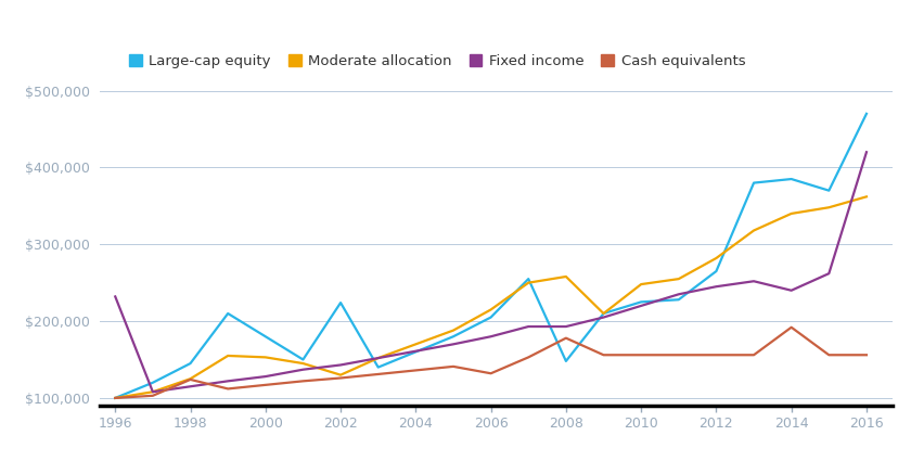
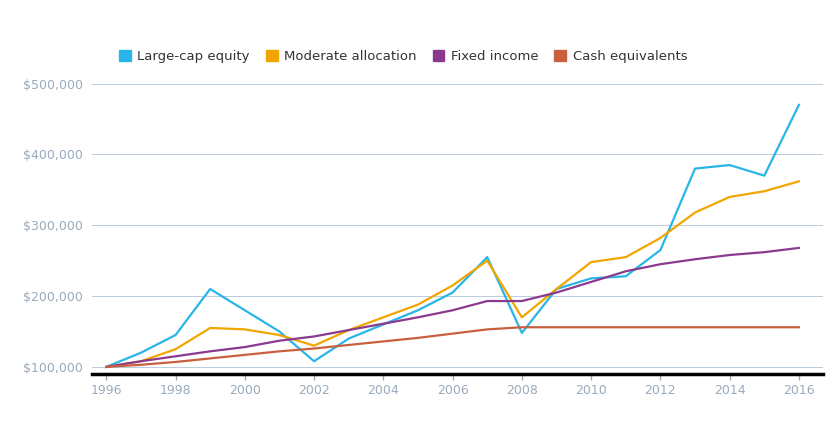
Fixed income/1996: $232,000 -> $100,000
Cash equivalents/1998: $124,000 -> $107,000
Large-cap equity/2002: $224,000 -> $108,000
Cash equivalents/2006: $132,000 -> $147,000
Moderate allocation/2008: $258,000 -> $170,000
Cash equivalents/2008: $178,000 -> $156,000
Fixed income/2014: $240,000 -> $258,000
Cash equivalents/2014: $192,000 -> $156,000
Fixed income/2016: $420,000 -> $268,000
